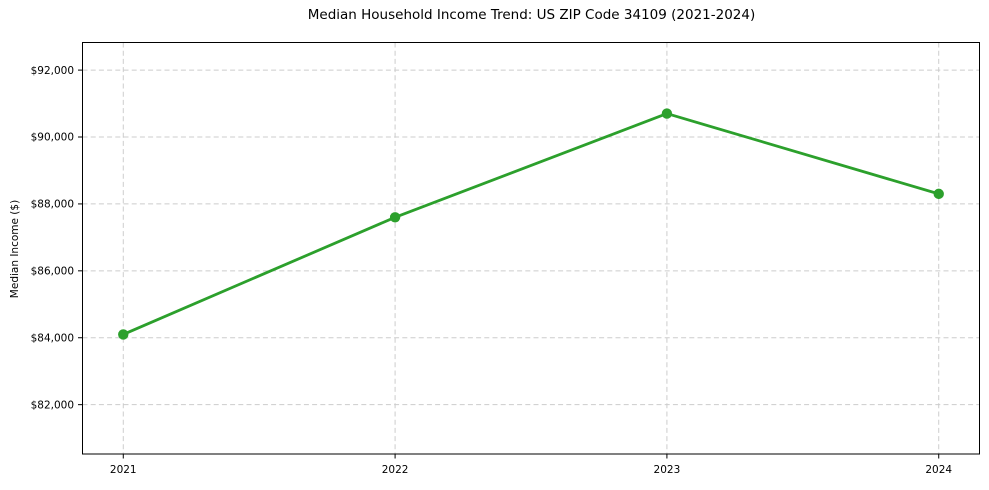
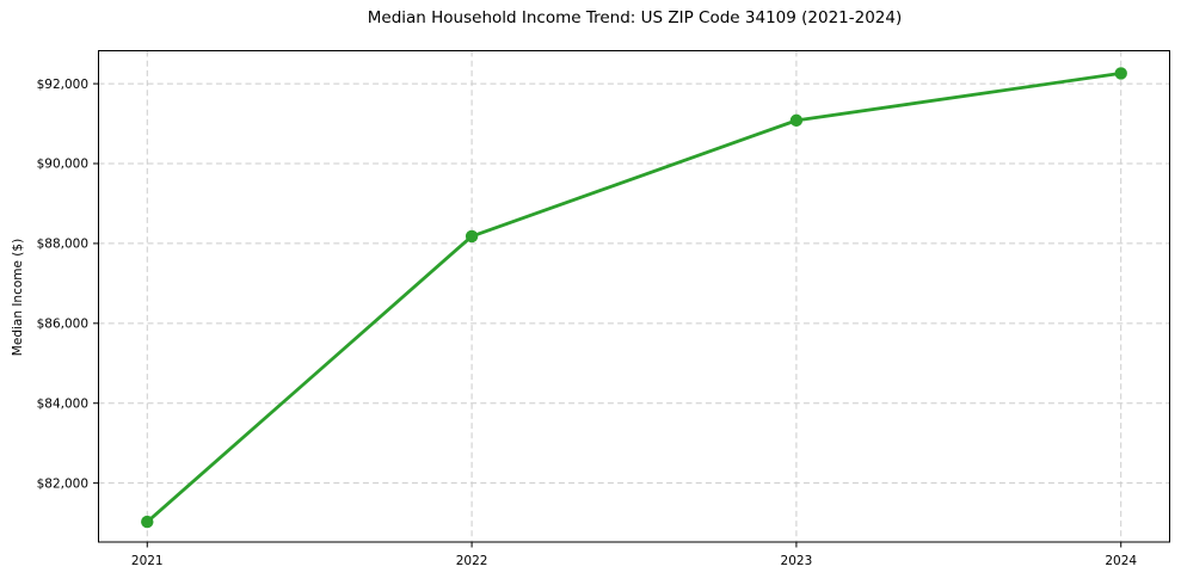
2021: $84100 -> $81000
2022: $87600 -> $88200
2023: $90700 -> $91100
2024: $88300 -> $92300
